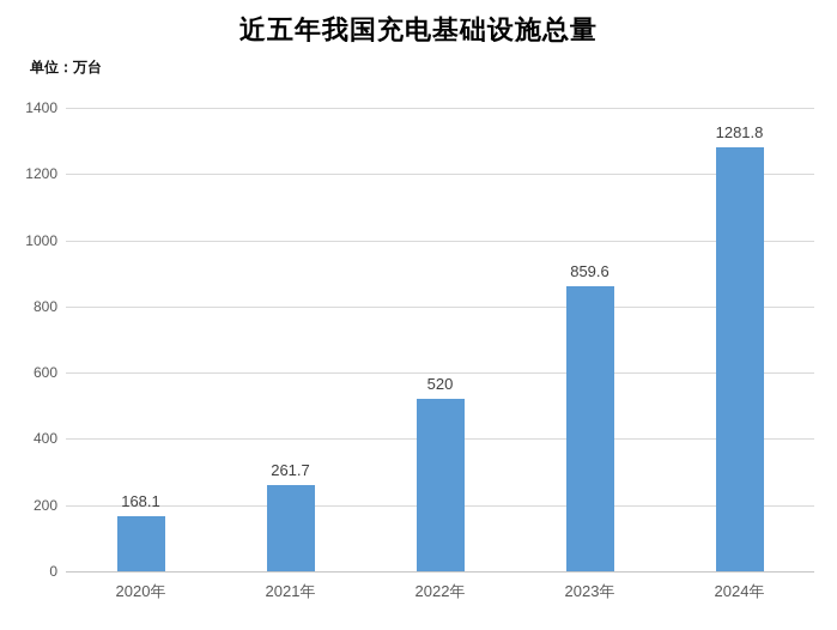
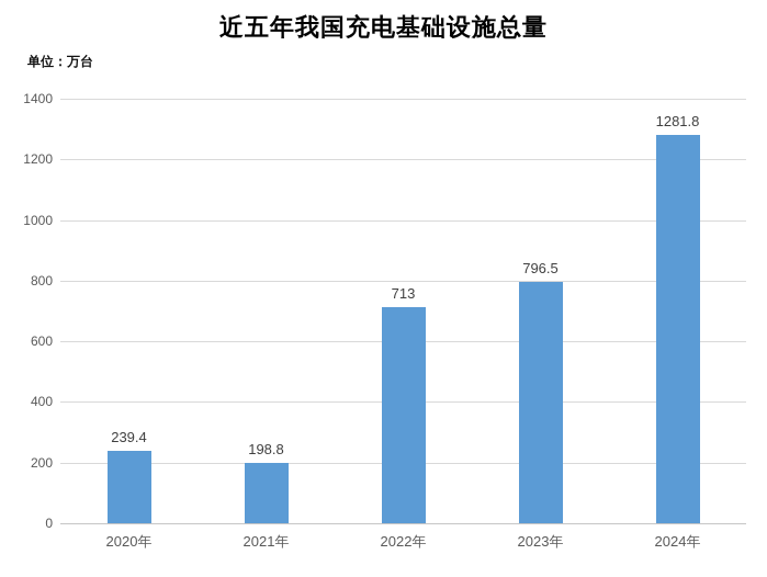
2020年: 168.1 -> 239.4
2021年: 261.7 -> 198.8
2022年: 520 -> 713
2023年: 859.6 -> 796.5
